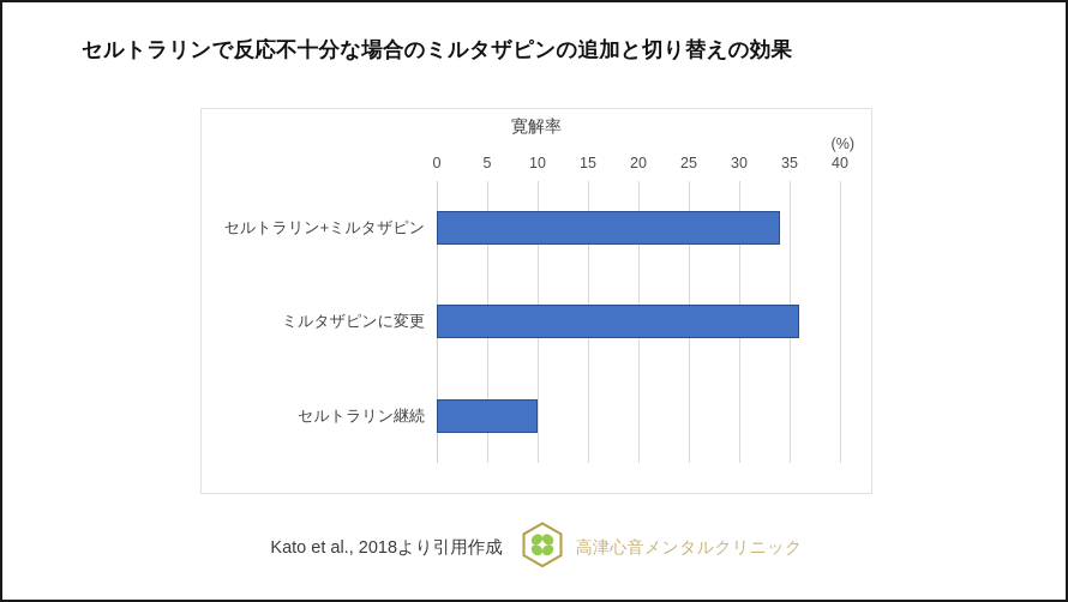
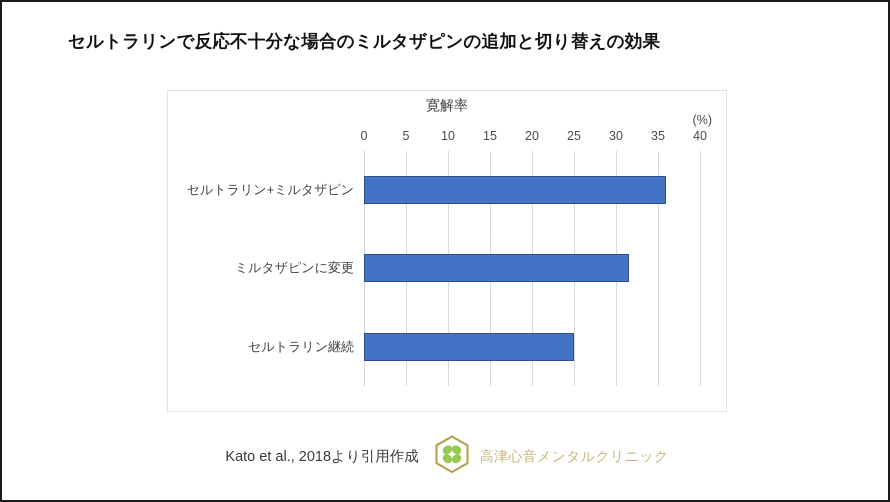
セルトラリン+ミルタザピン: 34 -> 36
ミルタザピンに変更: 36 -> 32
セルトラリン継続: 10 -> 25
